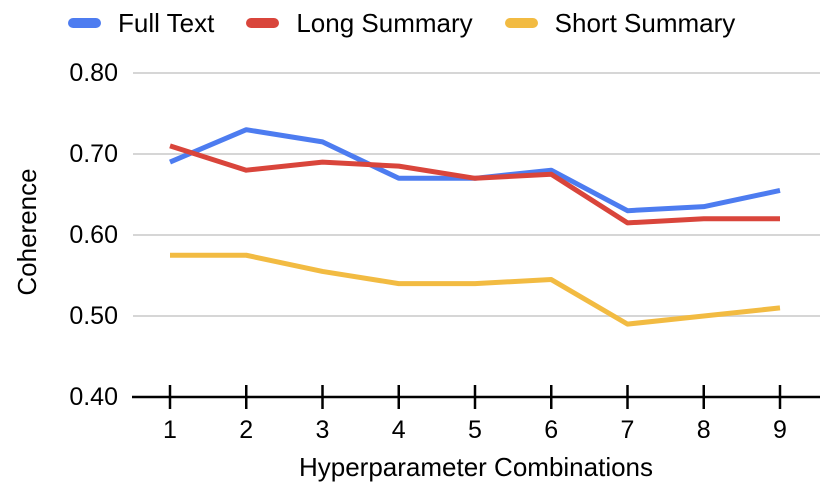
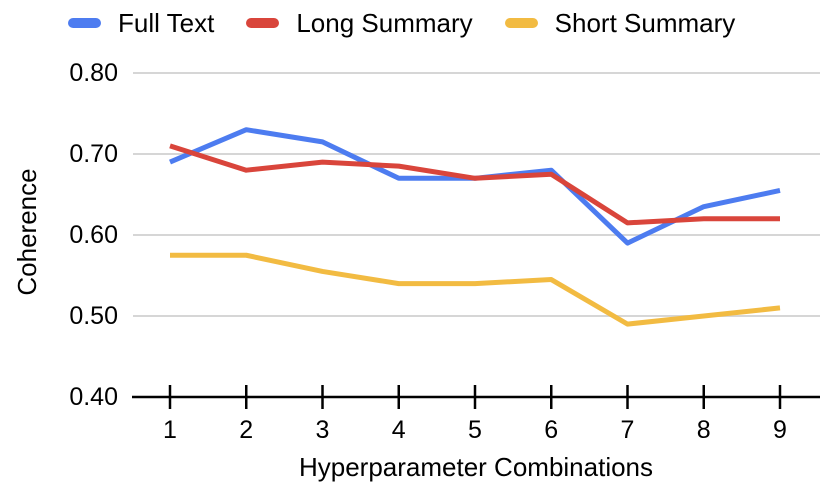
Full Text/7: 0.63 -> 0.59
